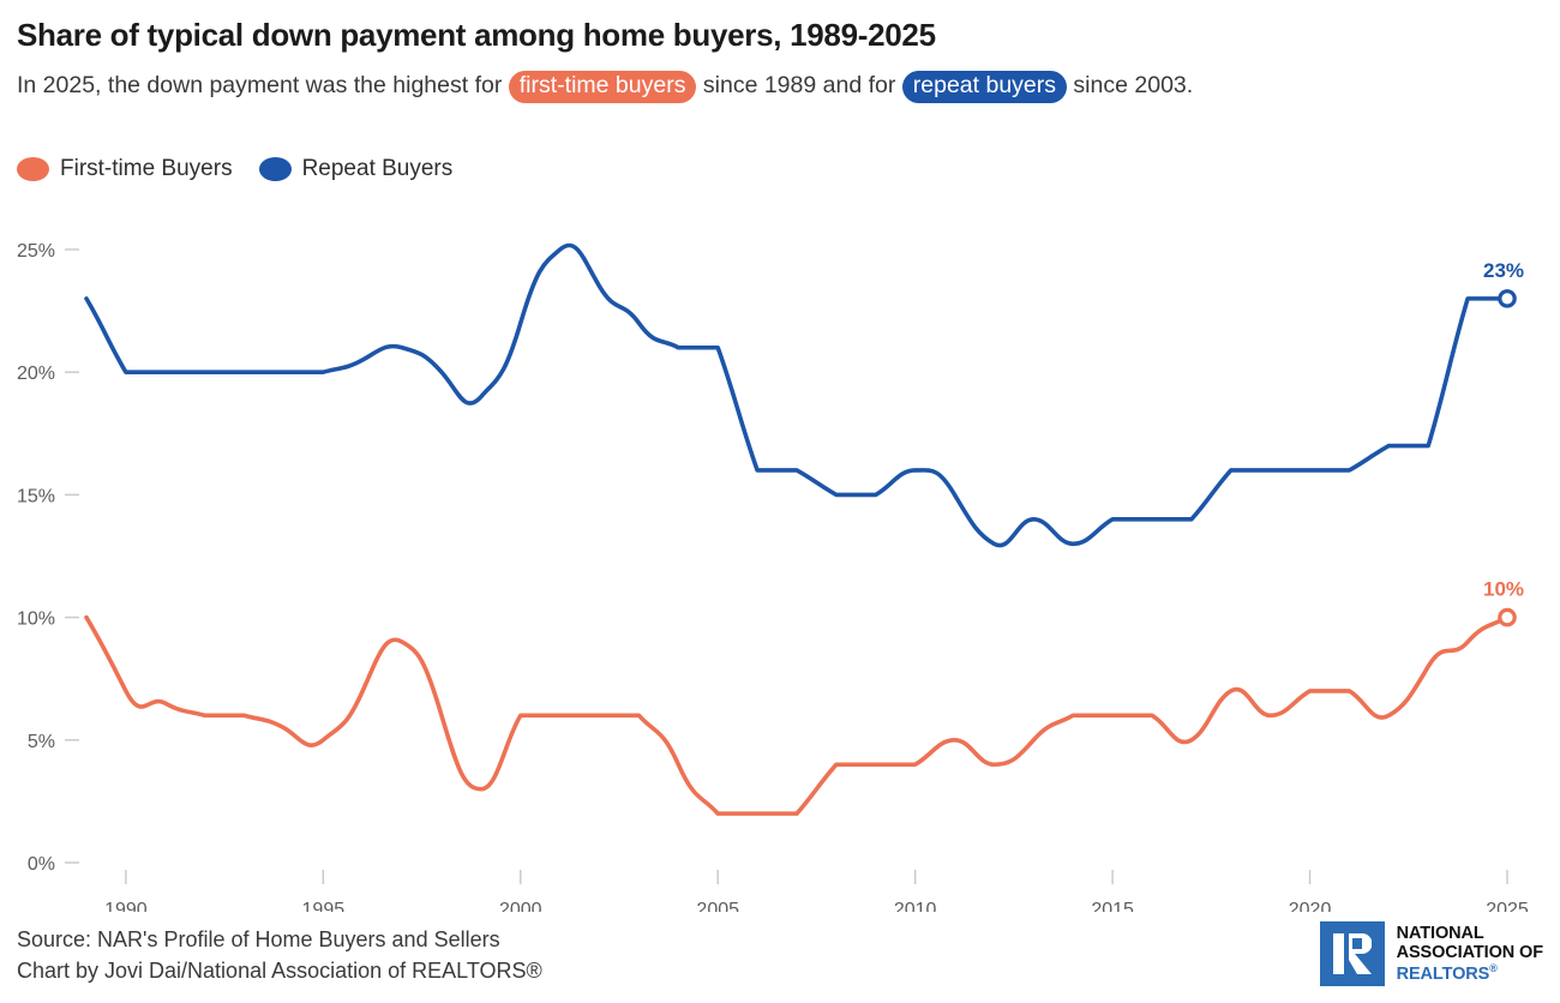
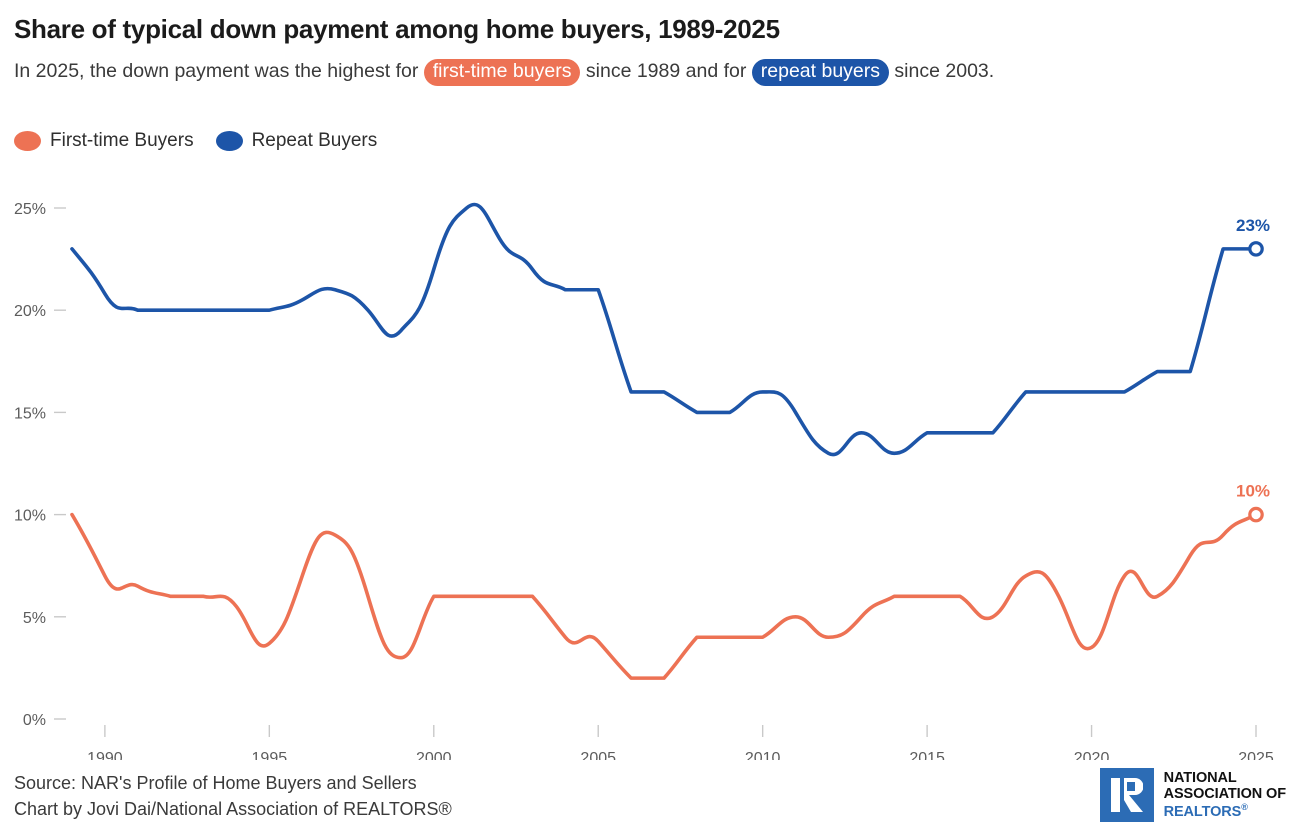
Repeat Buyers/1990: 20.0% -> 20.8%
First-time Buyers/1995: 5.0% -> 3.7%
First-time Buyers/2005: 2.0% -> 3.8%
First-time Buyers/2020: 7.0% -> 3.5%
